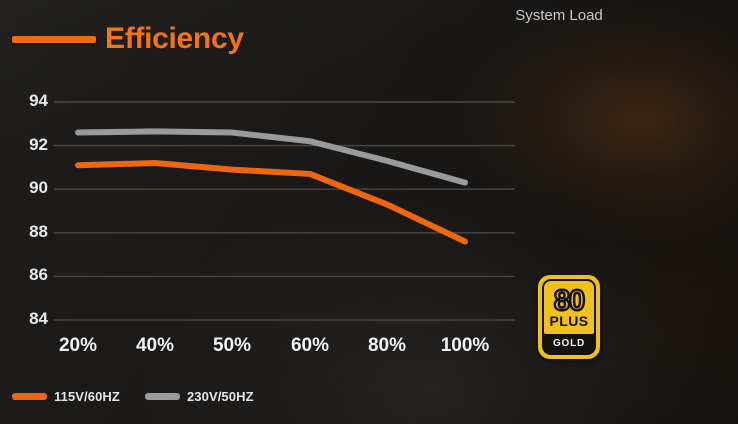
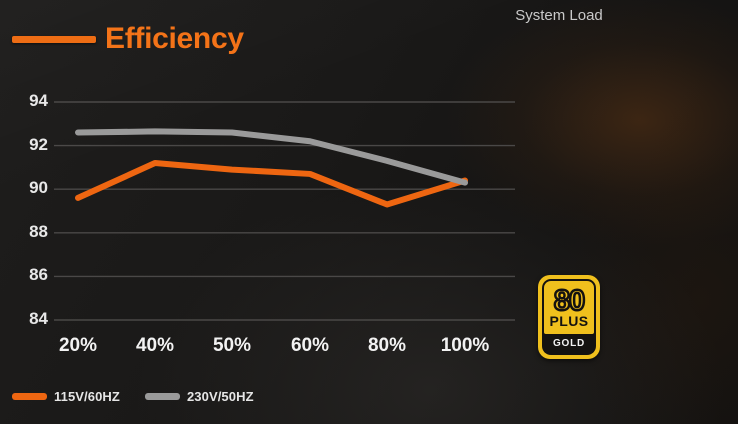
115V/60HZ/20%: 91.1 -> 89.6
115V/60HZ/100%: 87.6 -> 90.4
